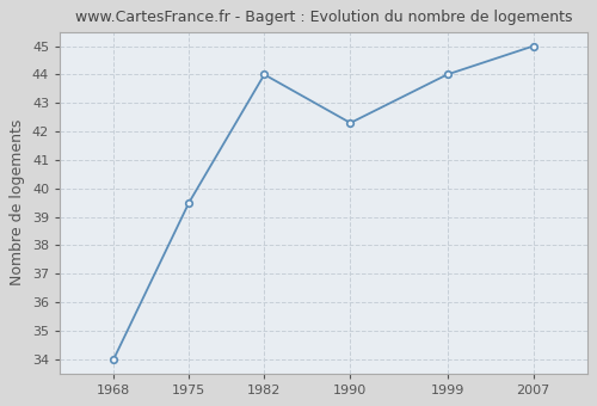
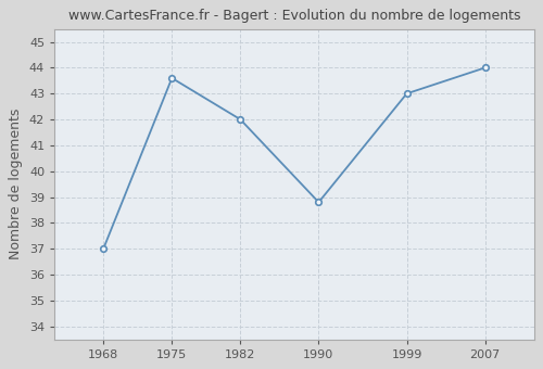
1968: 34.0 -> 37.0
1975: 39.5 -> 43.6
1982: 44.0 -> 42.0
1990: 42.3 -> 38.8
1999: 44.0 -> 43.0
2007: 45.0 -> 44.0
